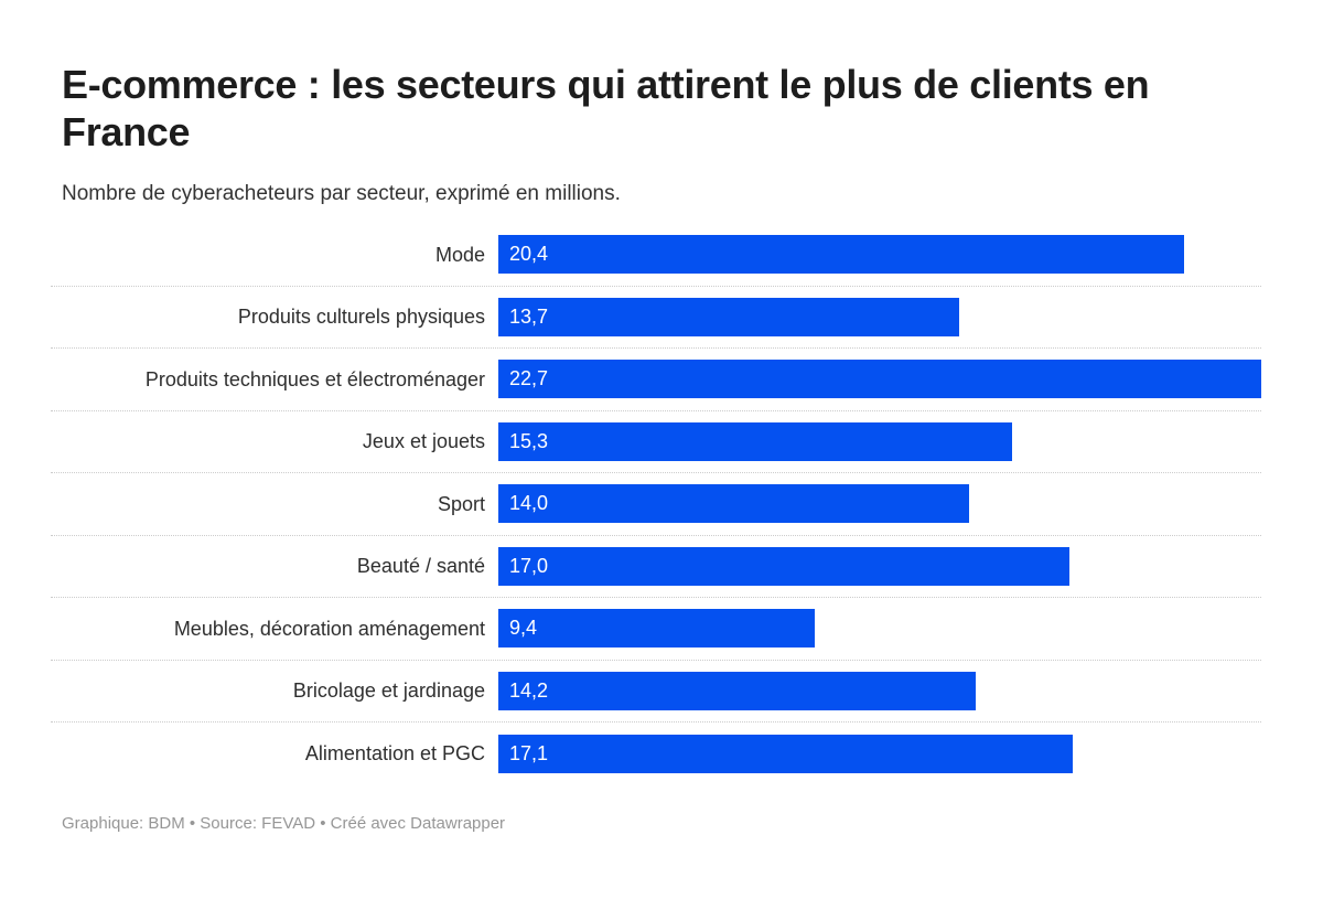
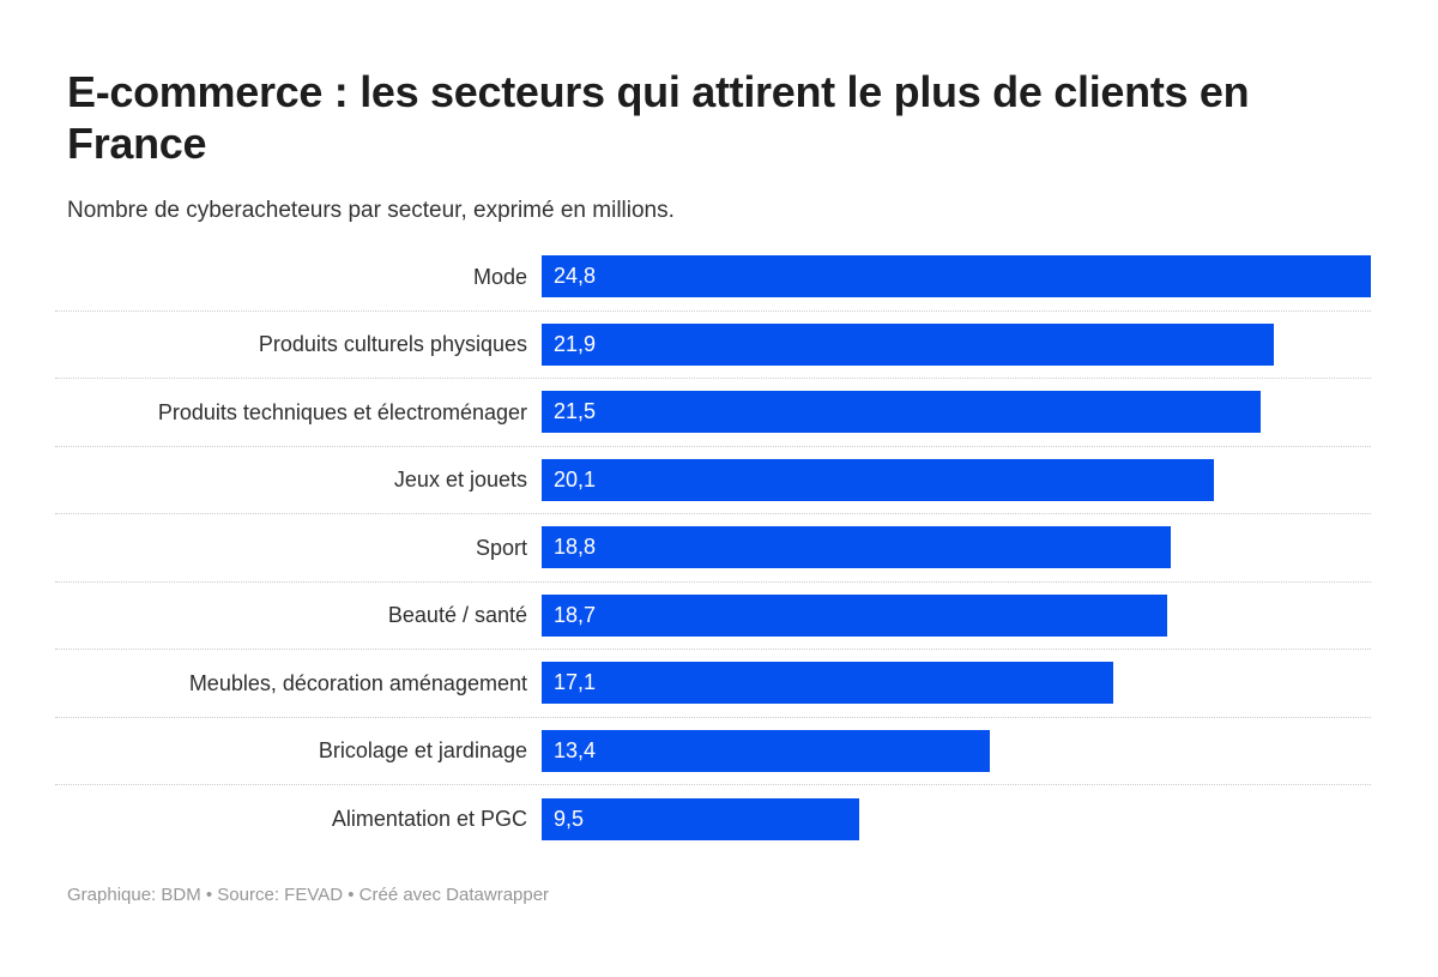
Mode: 20,4 -> 24,8
Produits culturels physiques: 13,7 -> 21,9
Produits techniques et électroménager: 22,7 -> 21,5
Jeux et jouets: 15,3 -> 20,1
Sport: 14,0 -> 18,8
Beauté / santé: 17,0 -> 18,7
Meubles, décoration aménagement: 9,4 -> 17,1
Bricolage et jardinage: 14,2 -> 13,4
Alimentation et PGC: 17,1 -> 9,5
